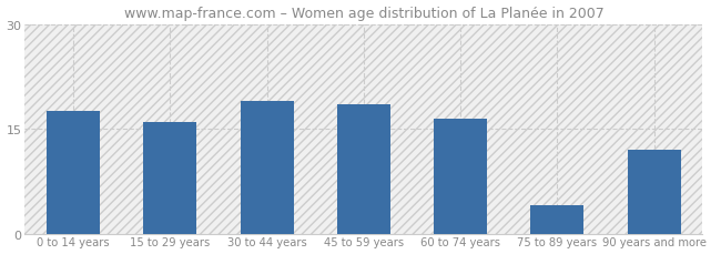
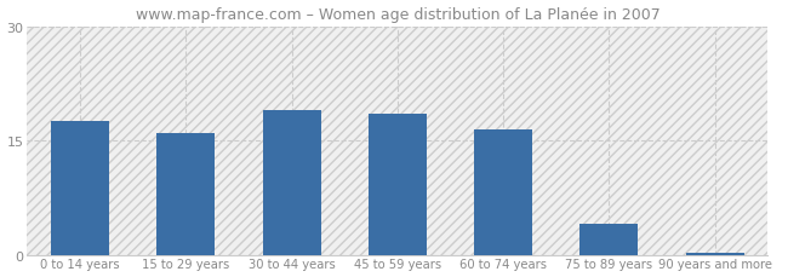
90 years and more: 12.0 -> 0.3
